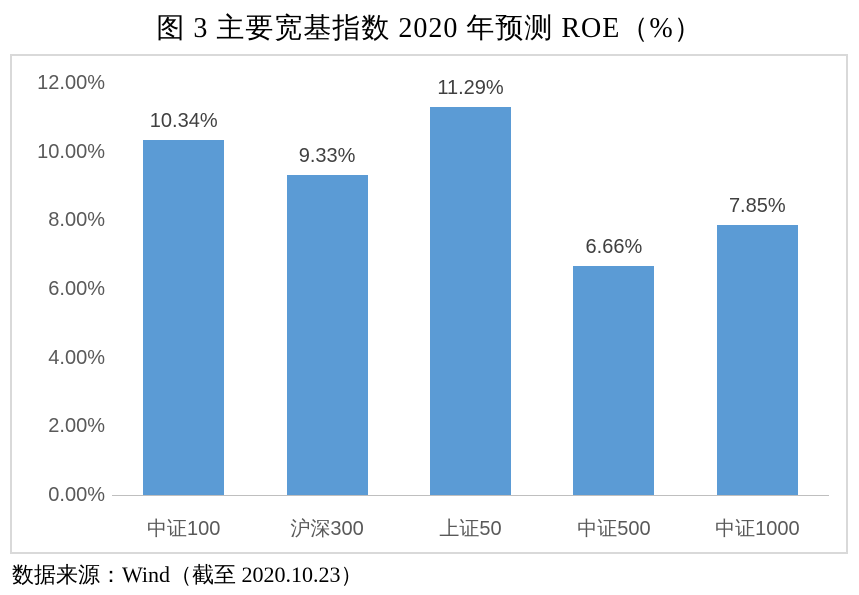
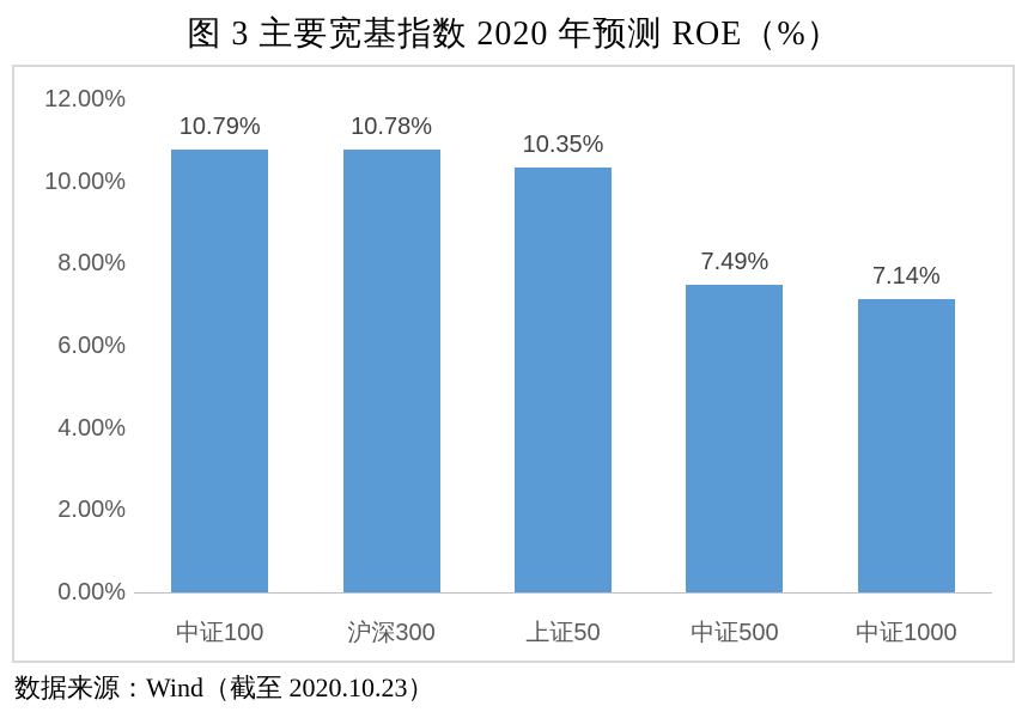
中证100: 10.34% -> 10.79%
沪深300: 9.33% -> 10.78%
上证50: 11.29% -> 10.35%
中证500: 6.66% -> 7.49%
中证1000: 7.85% -> 7.14%
